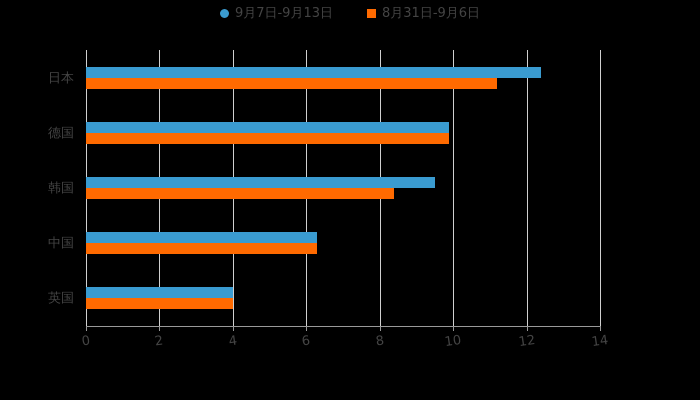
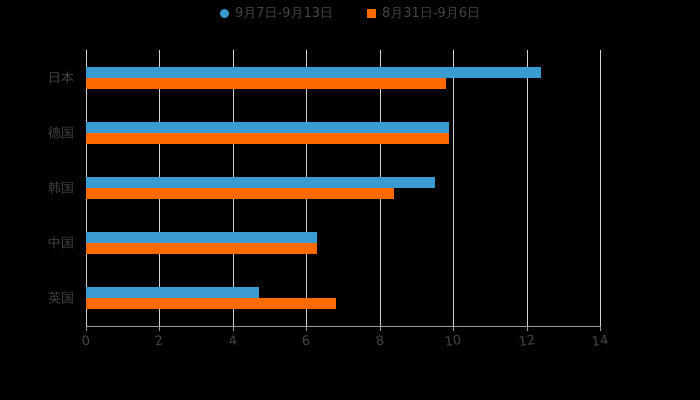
8月31日-9月6日/日本: 11.2 -> 9.8
9月7日-9月13日/英国: 4.0 -> 4.7
8月31日-9月6日/英国: 4.0 -> 6.8
